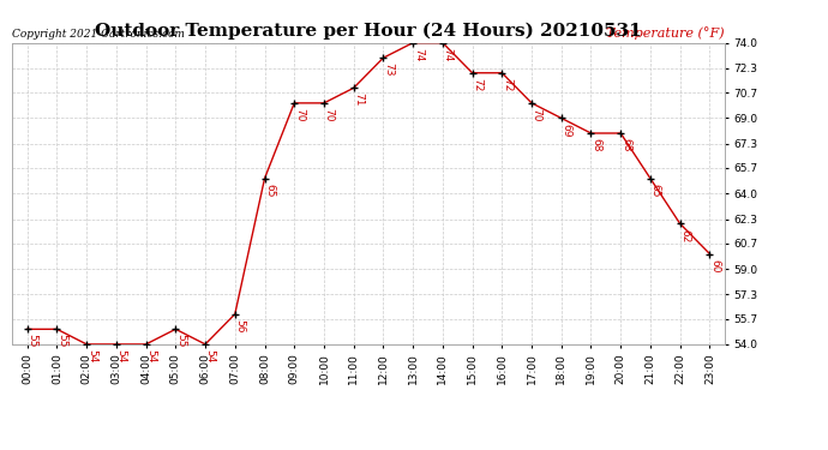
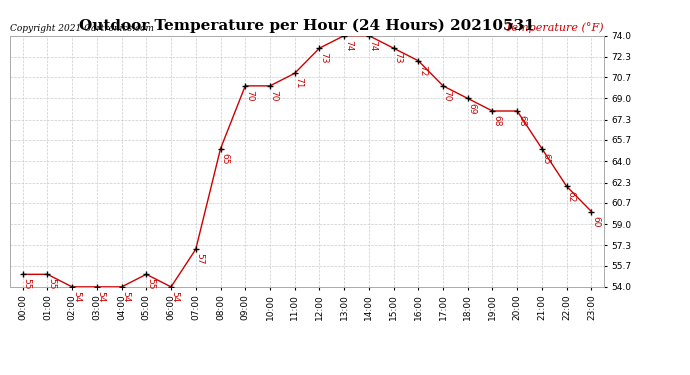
07:00: 56 -> 57
15:00: 72 -> 73
